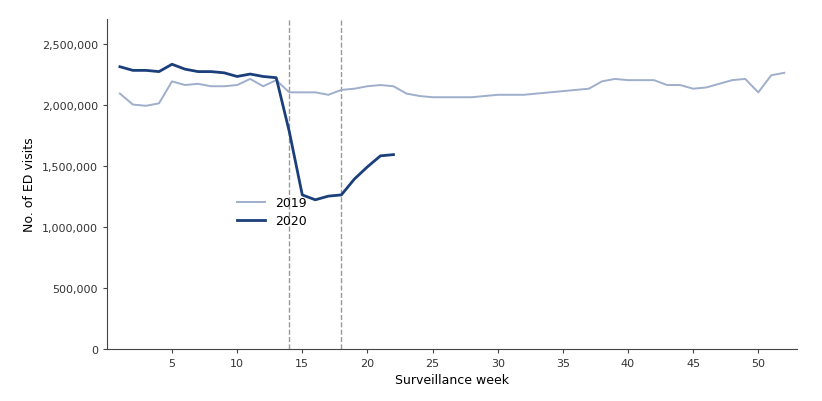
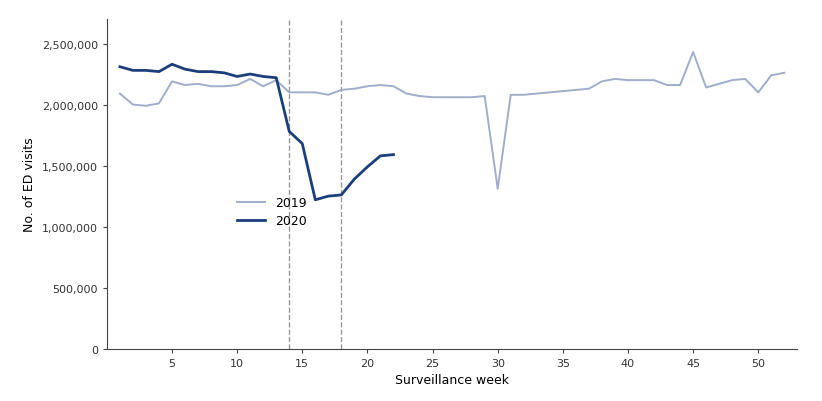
2020/15: 1,260,000 -> 1,680,000
2019/30: 2,080,000 -> 1,310,000
2019/45: 2,130,000 -> 2,430,000
